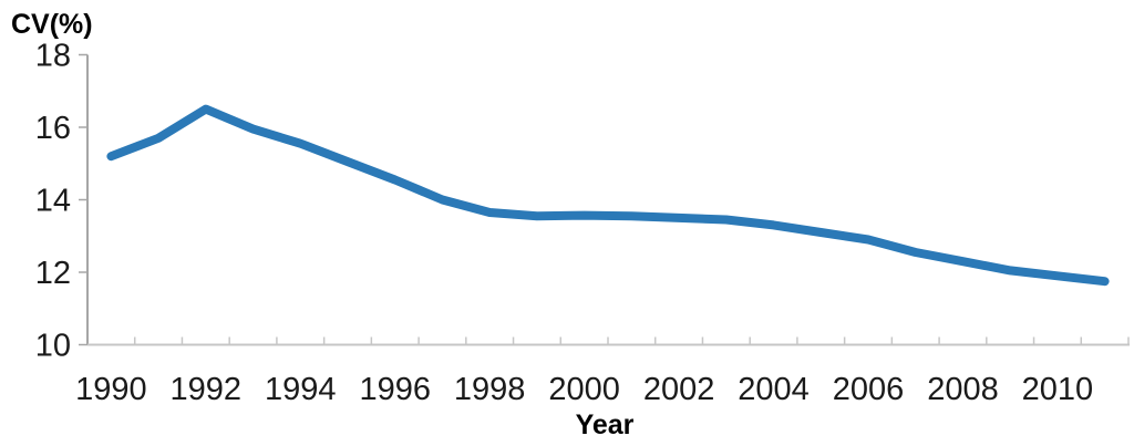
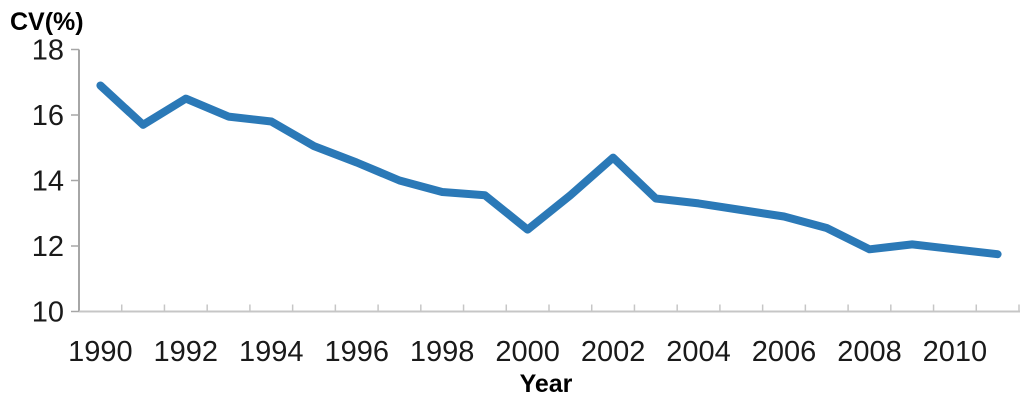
1990: 15.2 -> 16.9
1994: 15.6 -> 15.8
2000: 13.6 -> 12.5
2002: 13.5 -> 14.7
2008: 12.3 -> 11.9
